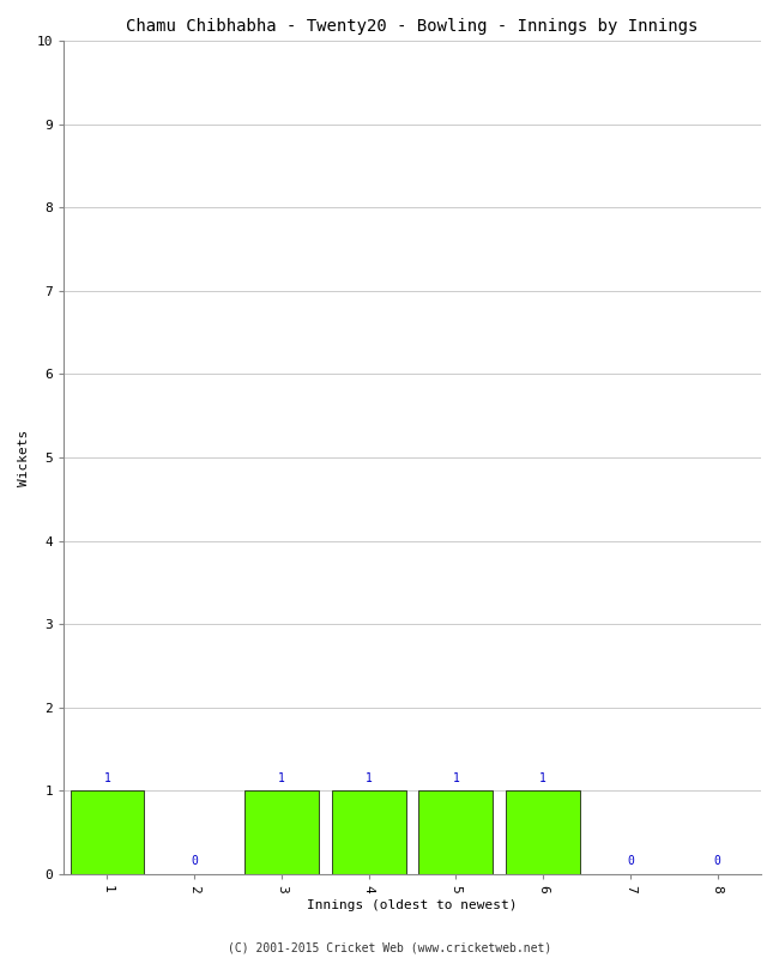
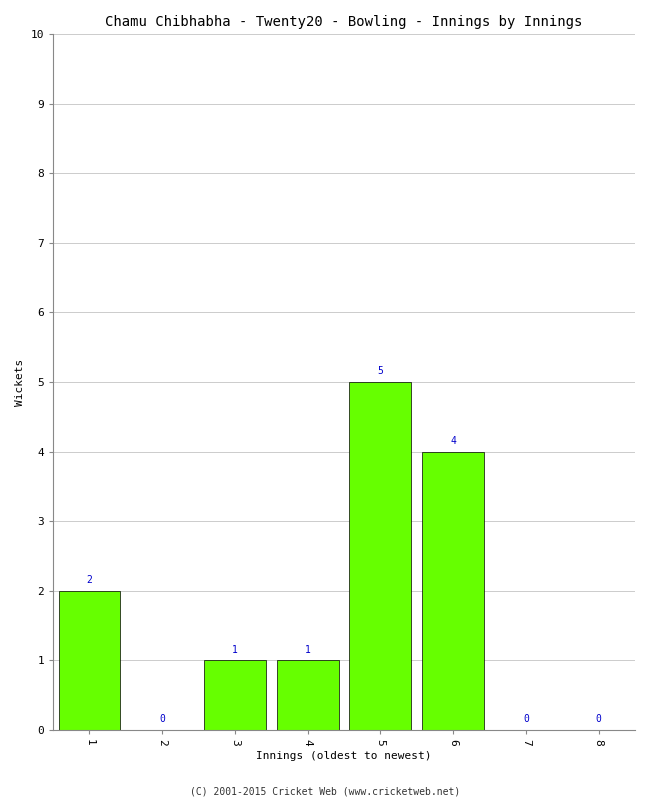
1: 1 -> 2
5: 1 -> 5
6: 1 -> 4
